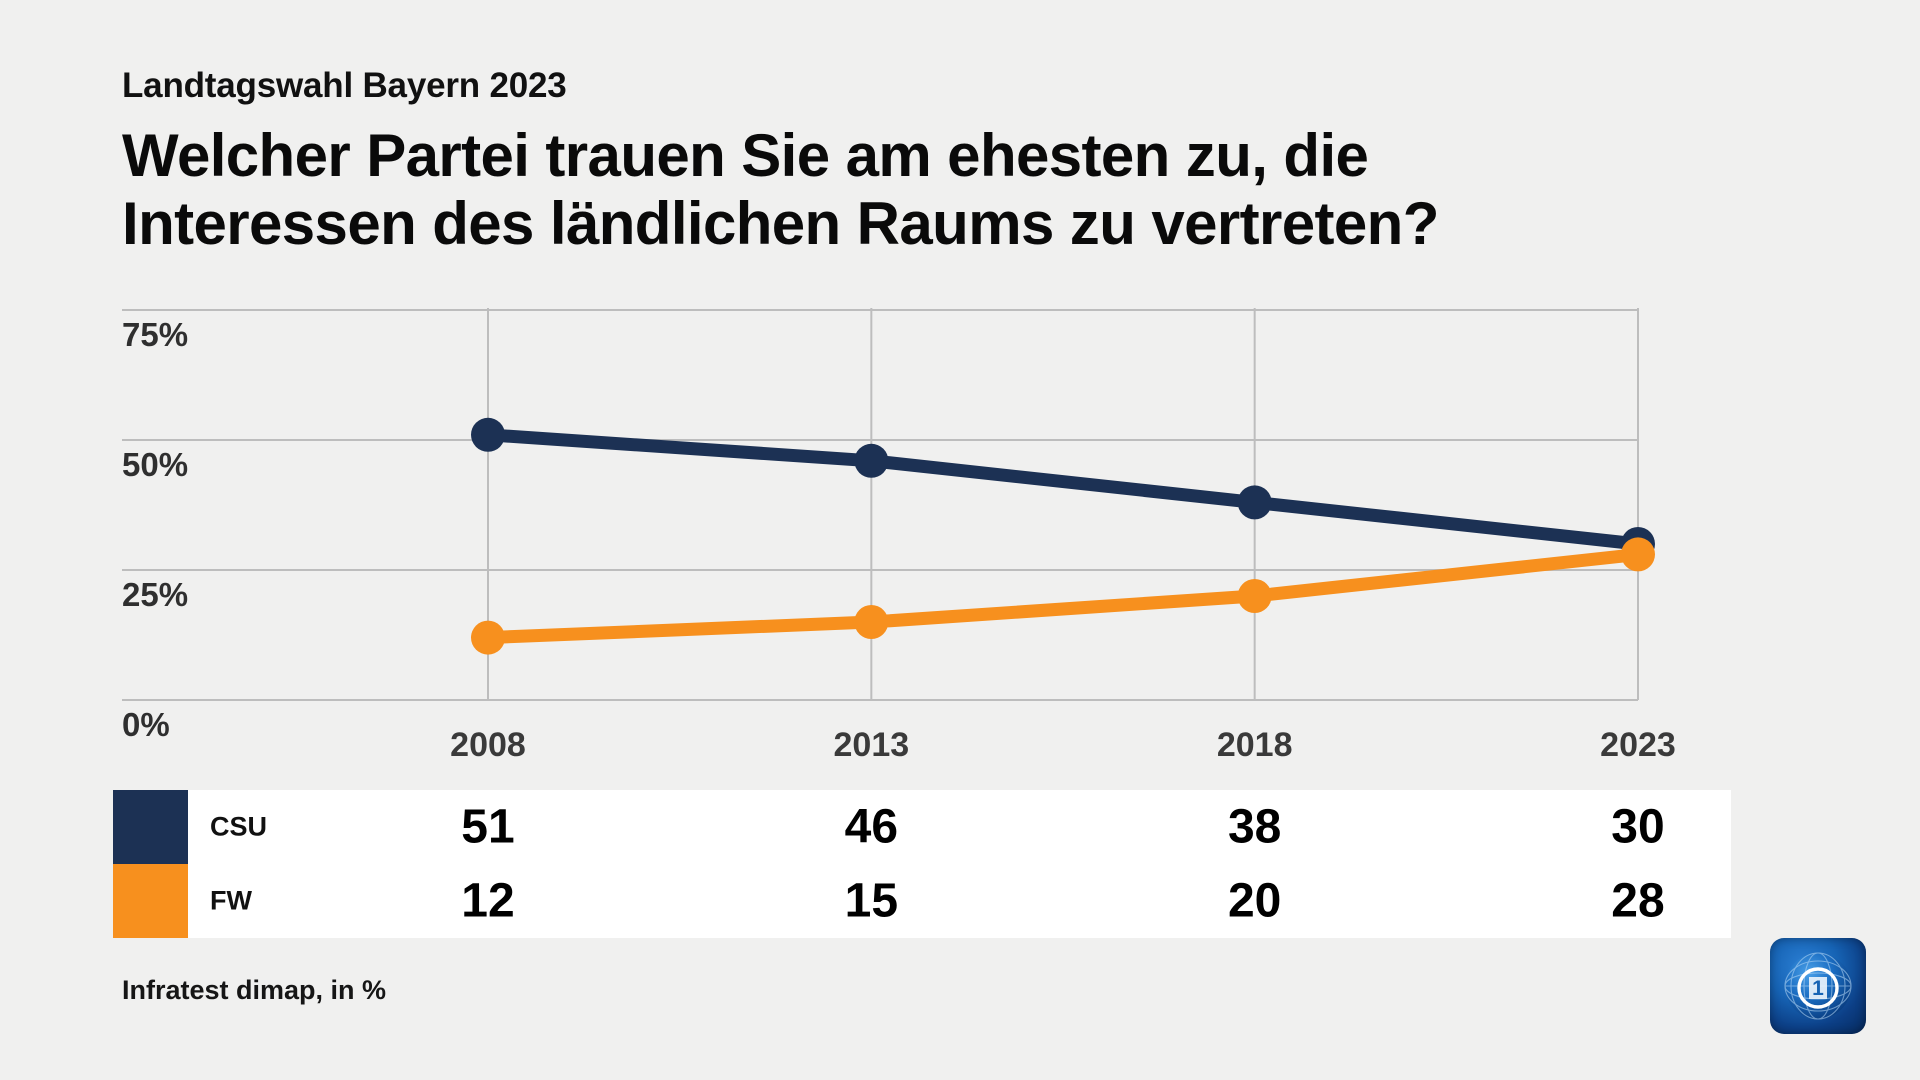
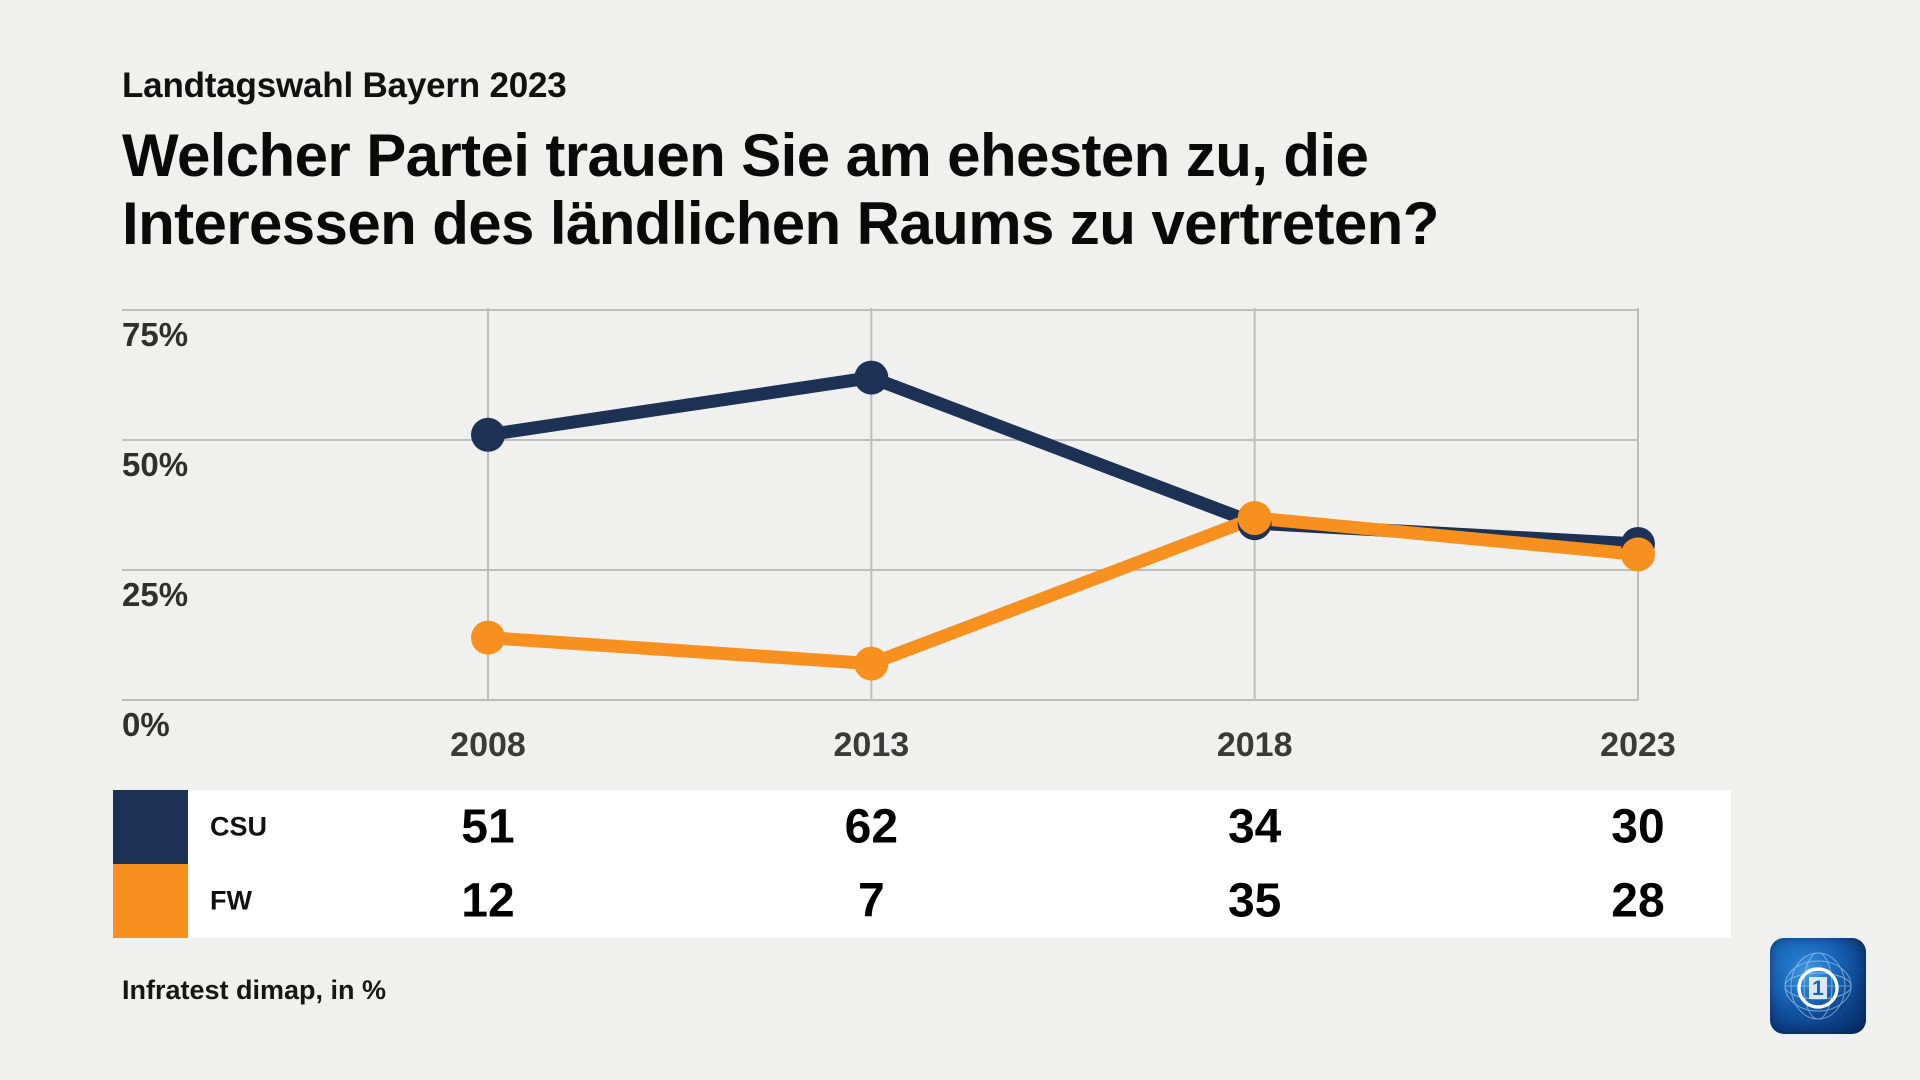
CSU/2013: 46 -> 62
FW/2013: 15 -> 7
CSU/2018: 38 -> 34
FW/2018: 20 -> 35
